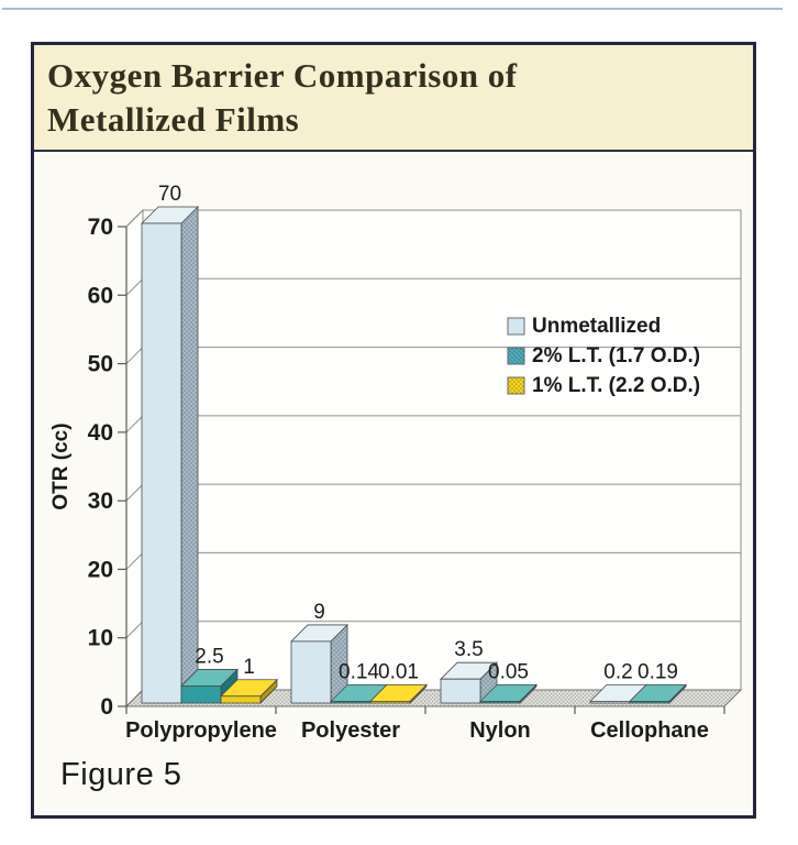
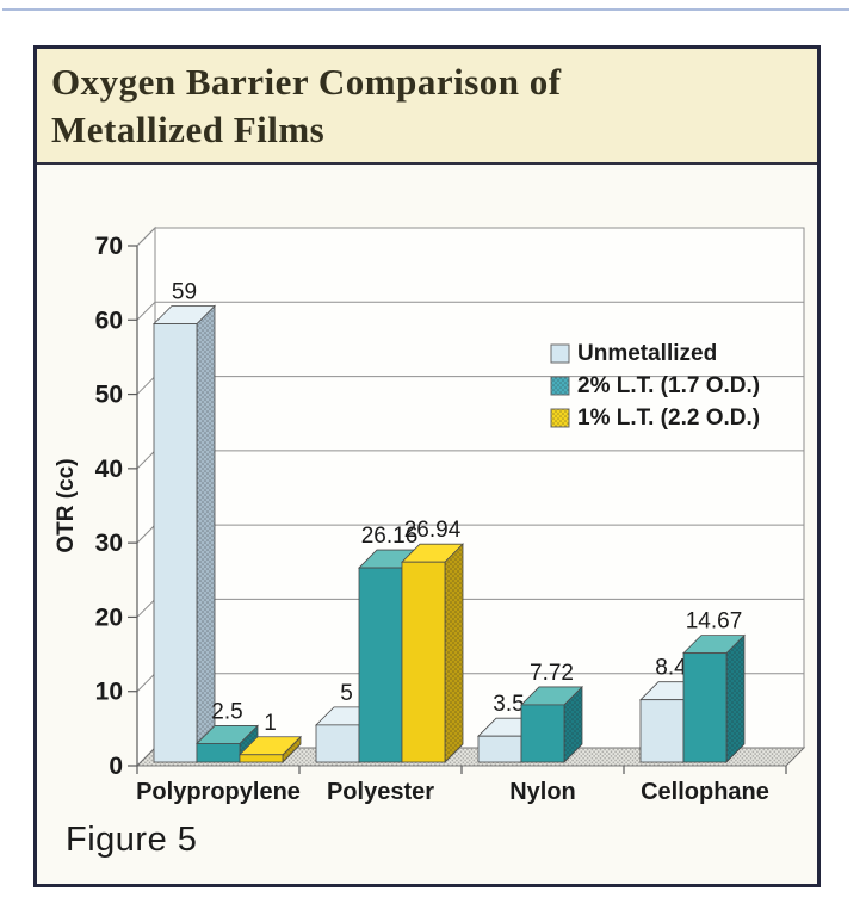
Unmetallized/Polypropylene: 70 -> 59
Unmetallized/Polyester: 9 -> 5
2% L.T. (1.7 O.D.)/Polyester: 0.14 -> 26.16
1% L.T. (2.2 O.D.)/Polyester: 0.01 -> 26.94
2% L.T. (1.7 O.D.)/Nylon: 0.05 -> 7.72
Unmetallized/Cellophane: 0.2 -> 8.4
2% L.T. (1.7 O.D.)/Cellophane: 0.19 -> 14.67
